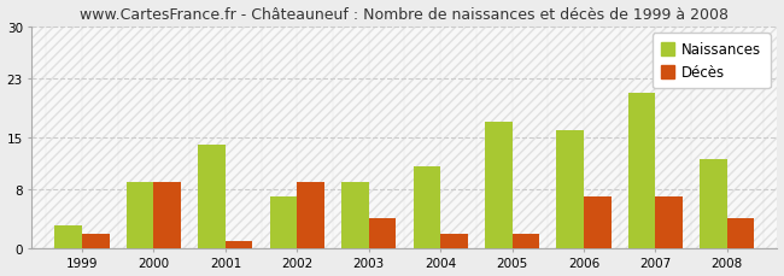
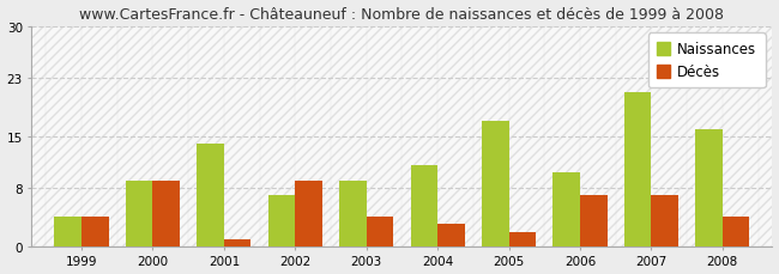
Naissances/1999: 3 -> 4
Décès/1999: 2 -> 4
Décès/2004: 2 -> 3
Naissances/2006: 16 -> 10
Naissances/2008: 12 -> 16
